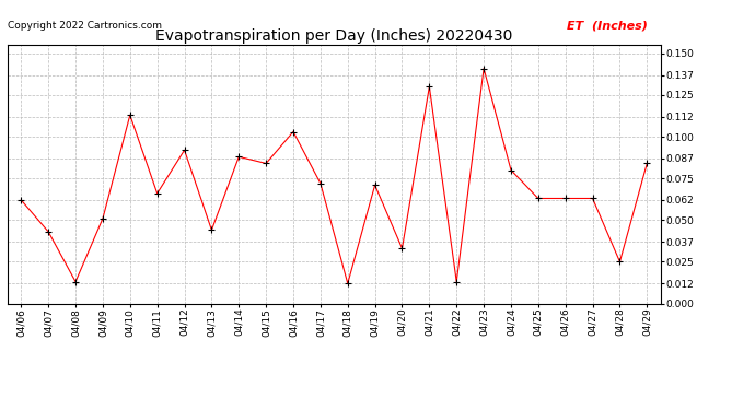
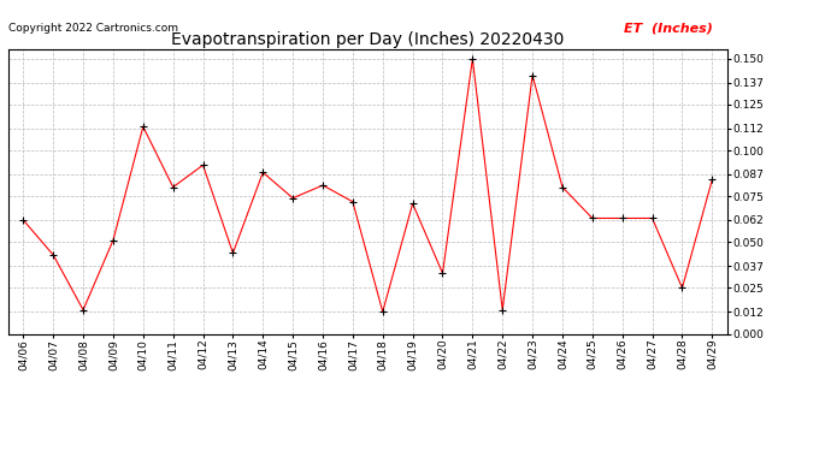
04/11: 0.066 -> 0.080
04/15: 0.084 -> 0.074
04/16: 0.103 -> 0.081
04/21: 0.130 -> 0.150
